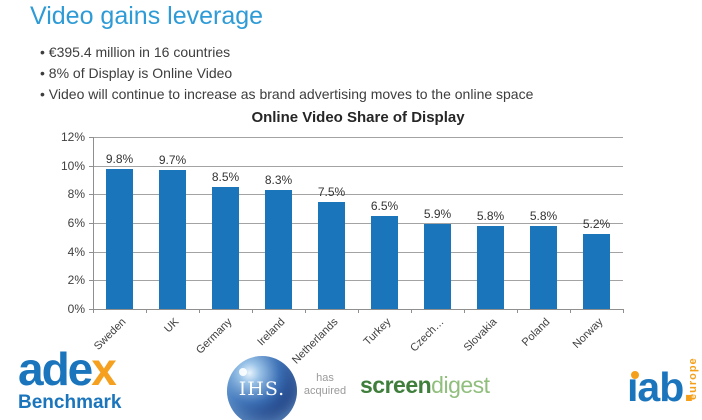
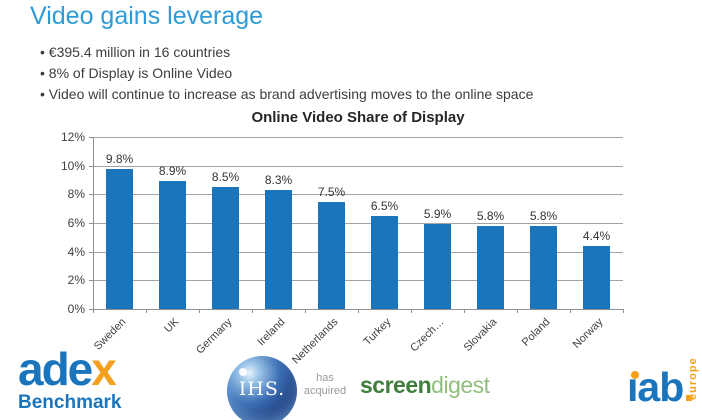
UK: 9.7% -> 8.9%
Norway: 5.2% -> 4.4%
